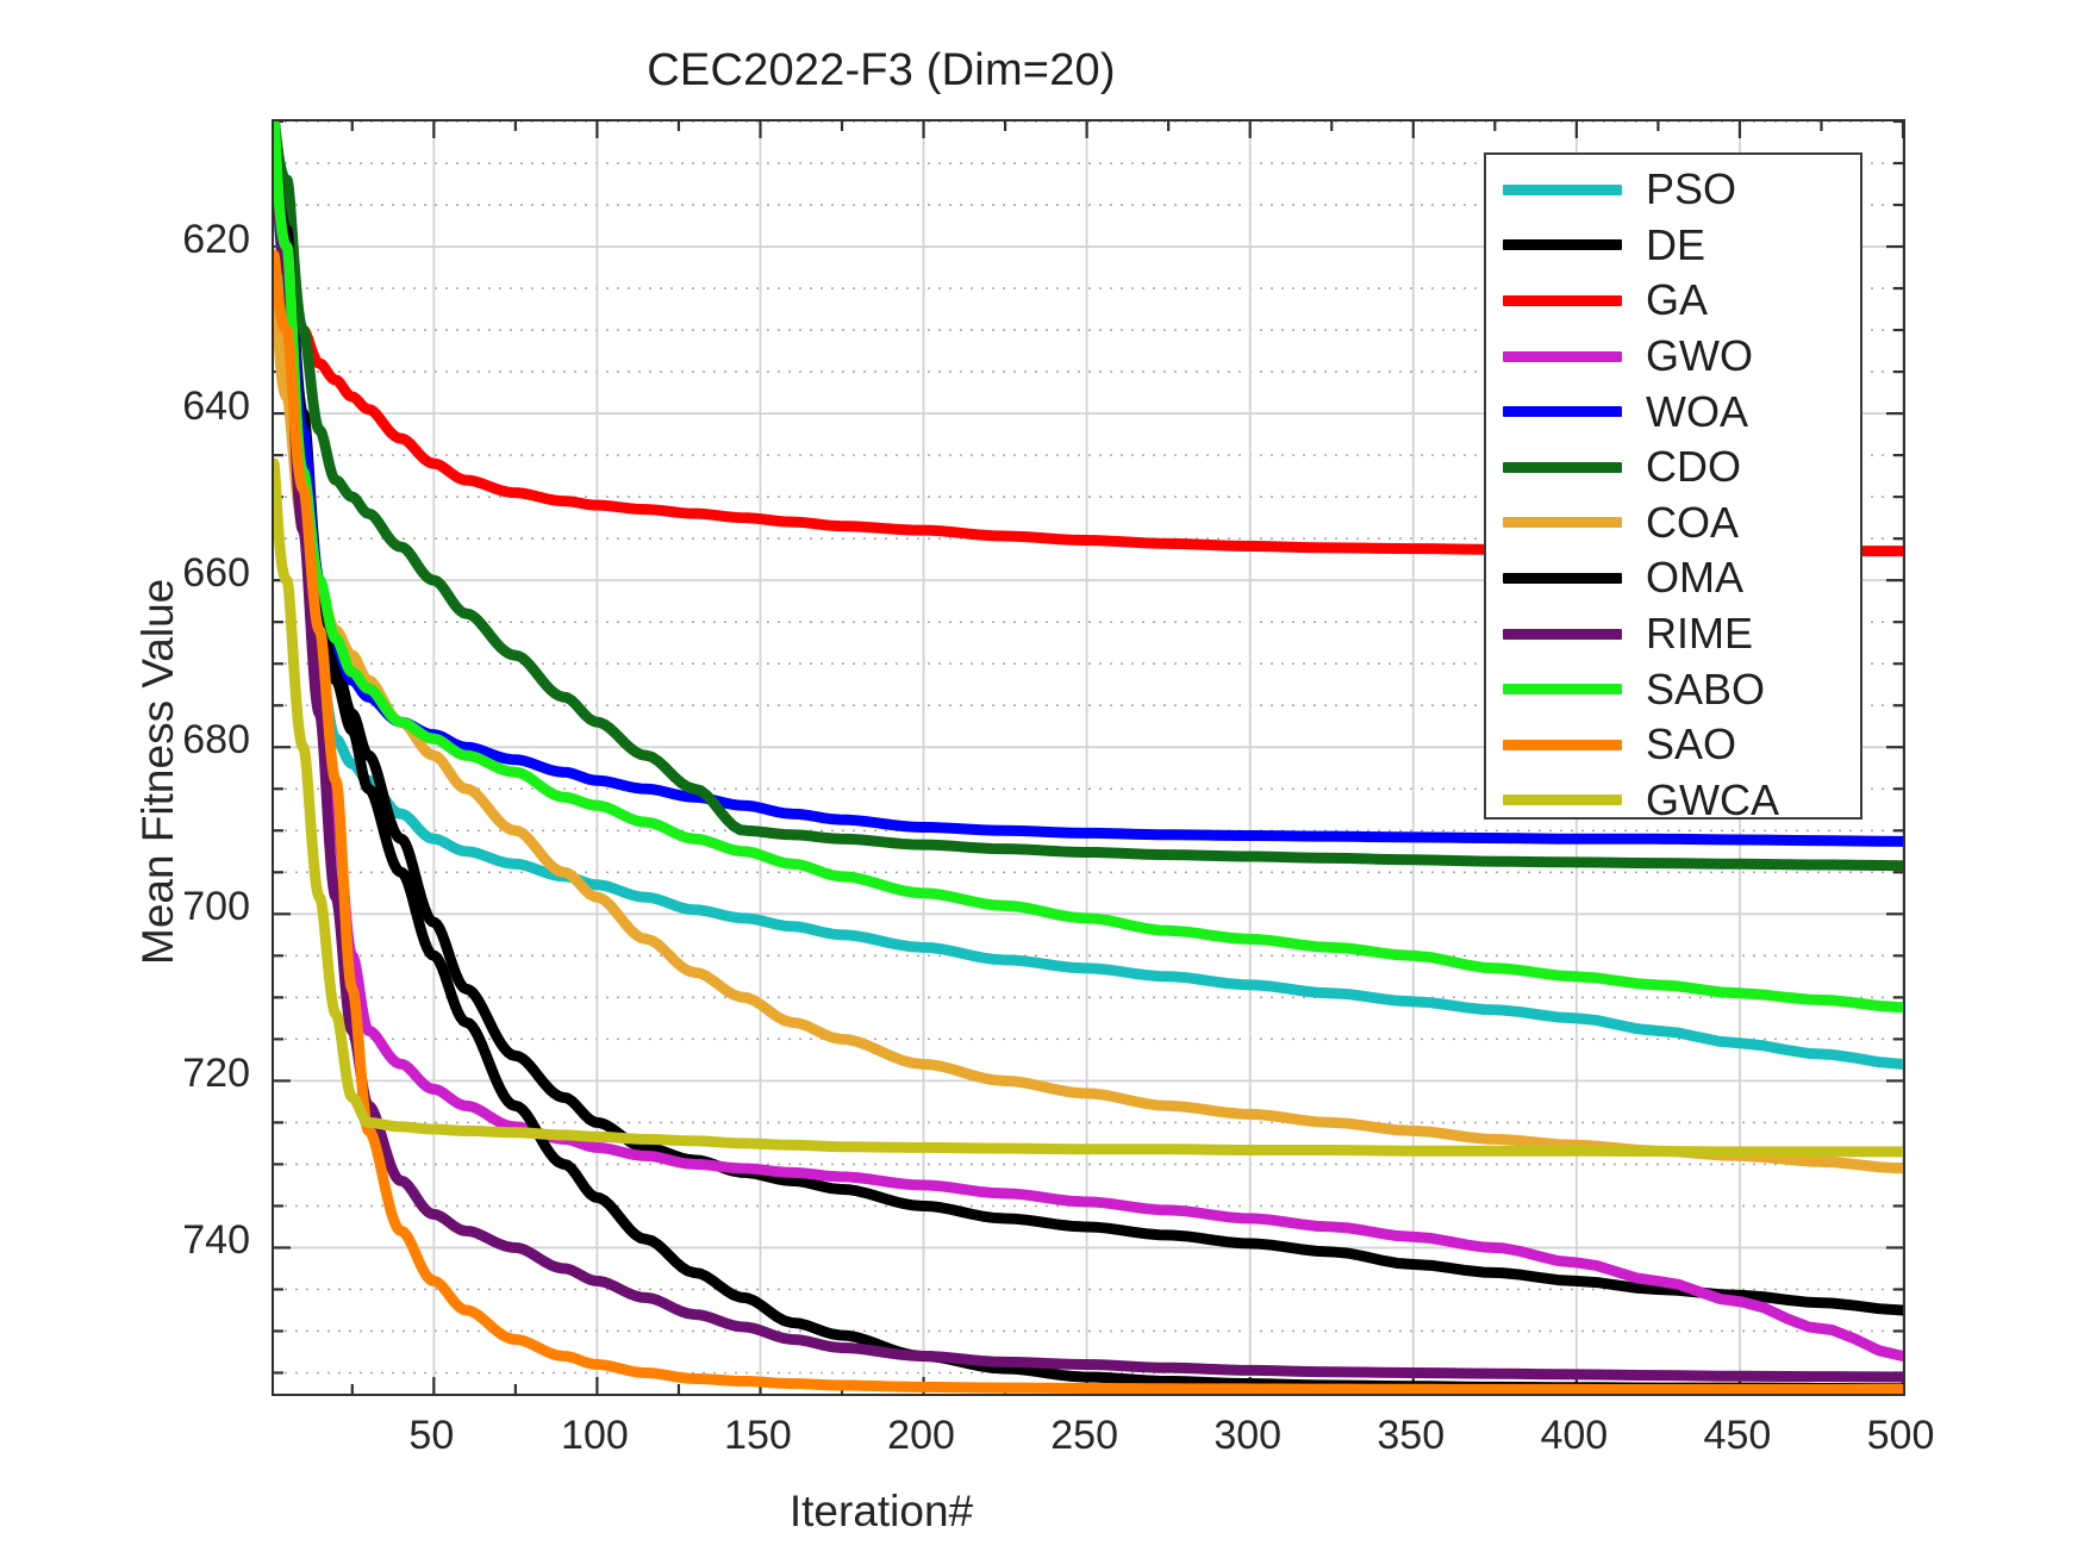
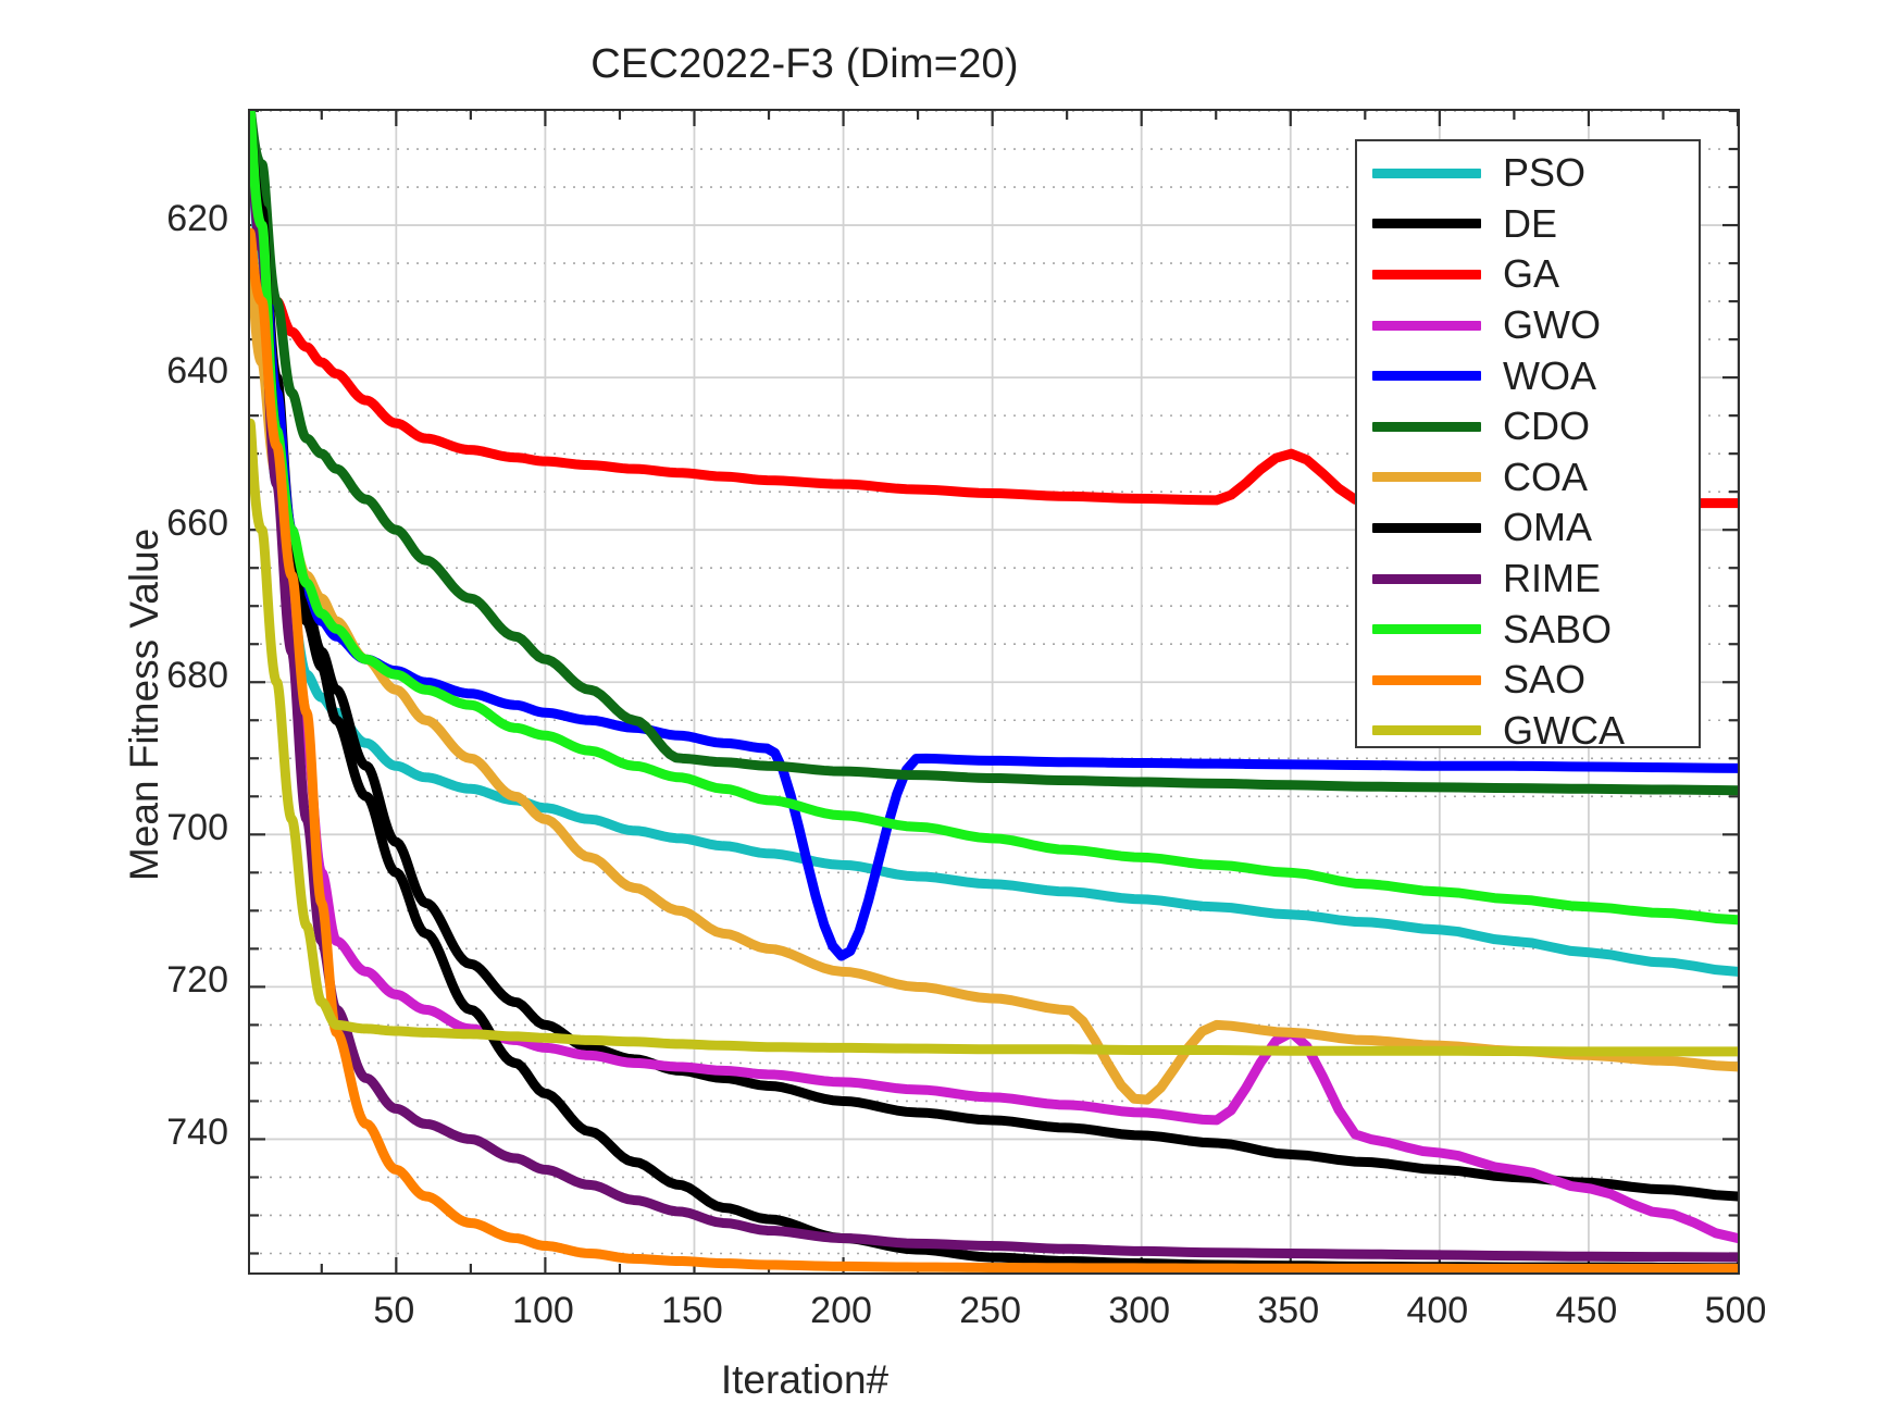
WOA/200: 670 -> 644
COA/300: 636 -> 625
GA/350: 704 -> 710
GWO/350: 621 -> 634
